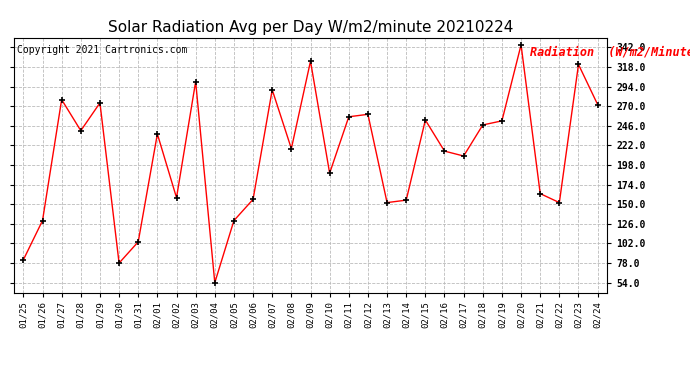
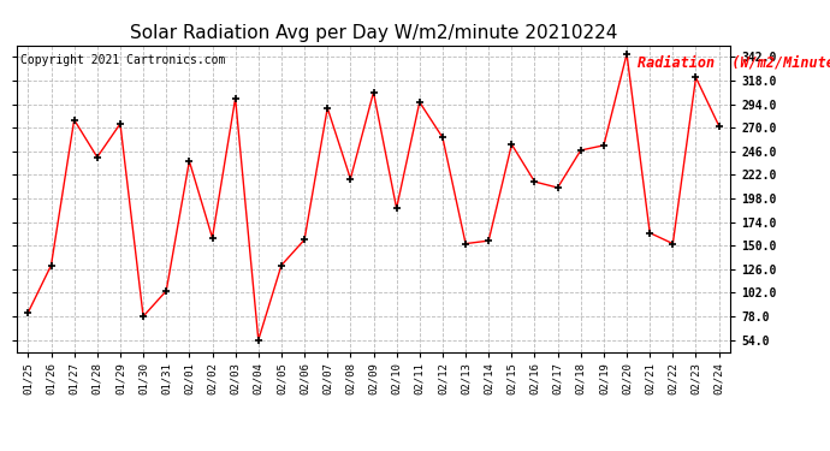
02/09: 325 -> 306
02/11: 257 -> 296
